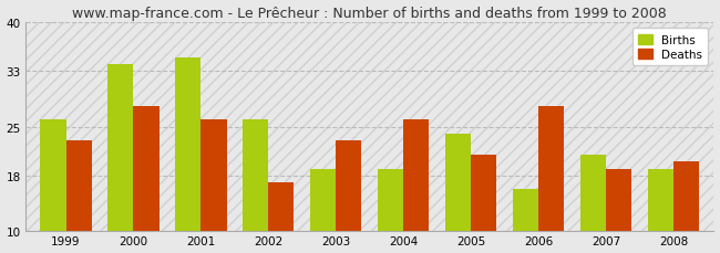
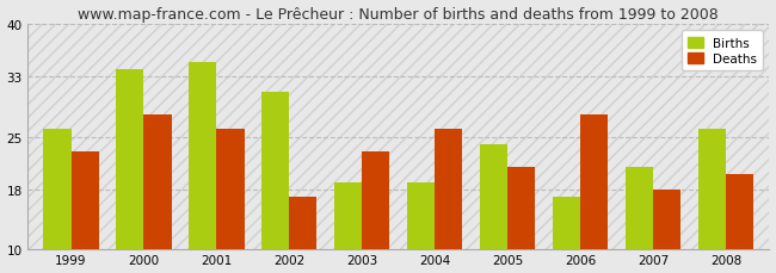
Births/2002: 26 -> 31
Births/2006: 16 -> 17
Deaths/2007: 19 -> 18
Births/2008: 19 -> 26
